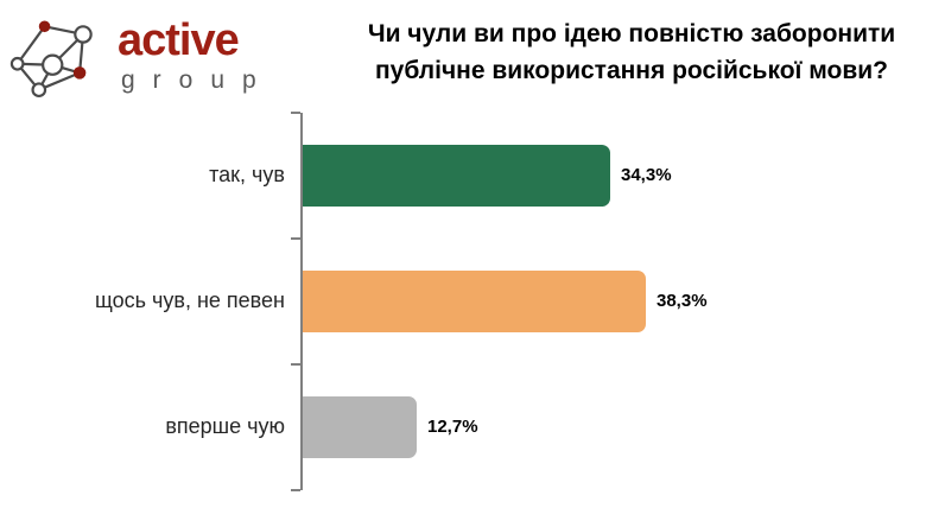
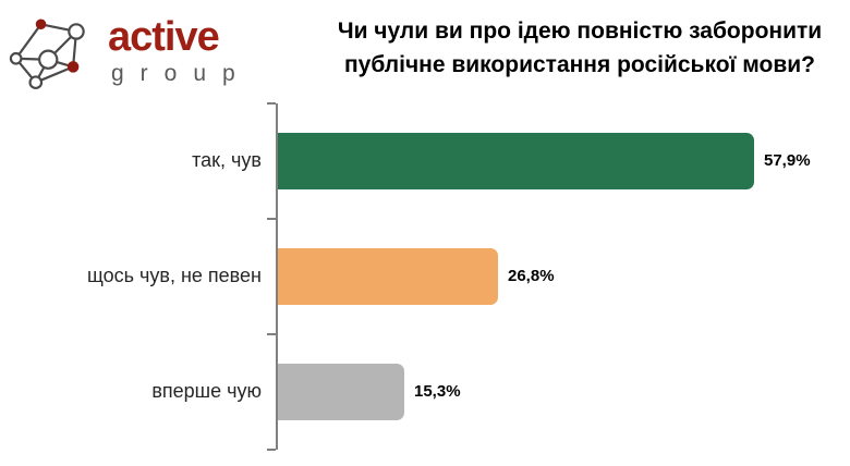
так, чув: 34,3% -> 57,9%
щось чув, не певен: 38,3% -> 26,8%
вперше чую: 12,7% -> 15,3%
